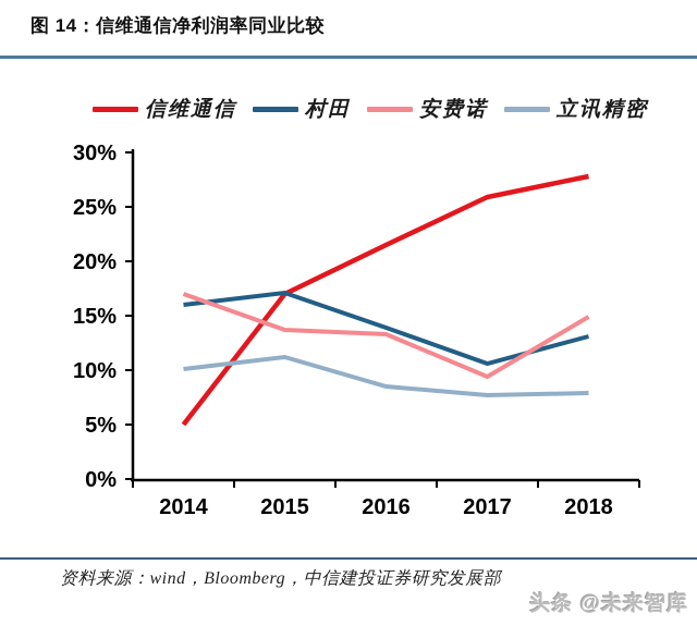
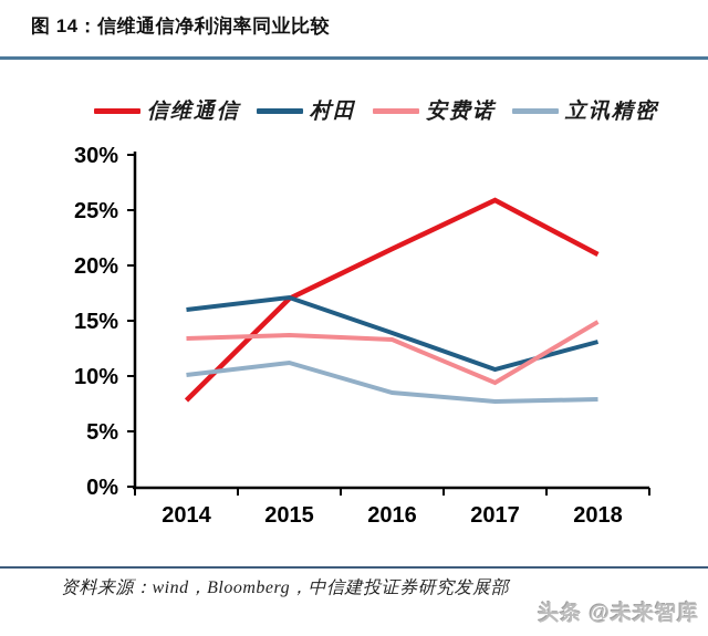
信维通信/2014: 5.0% -> 7.8%
安费诺/2014: 17.0% -> 13.4%
信维通信/2018: 27.8% -> 21.0%
